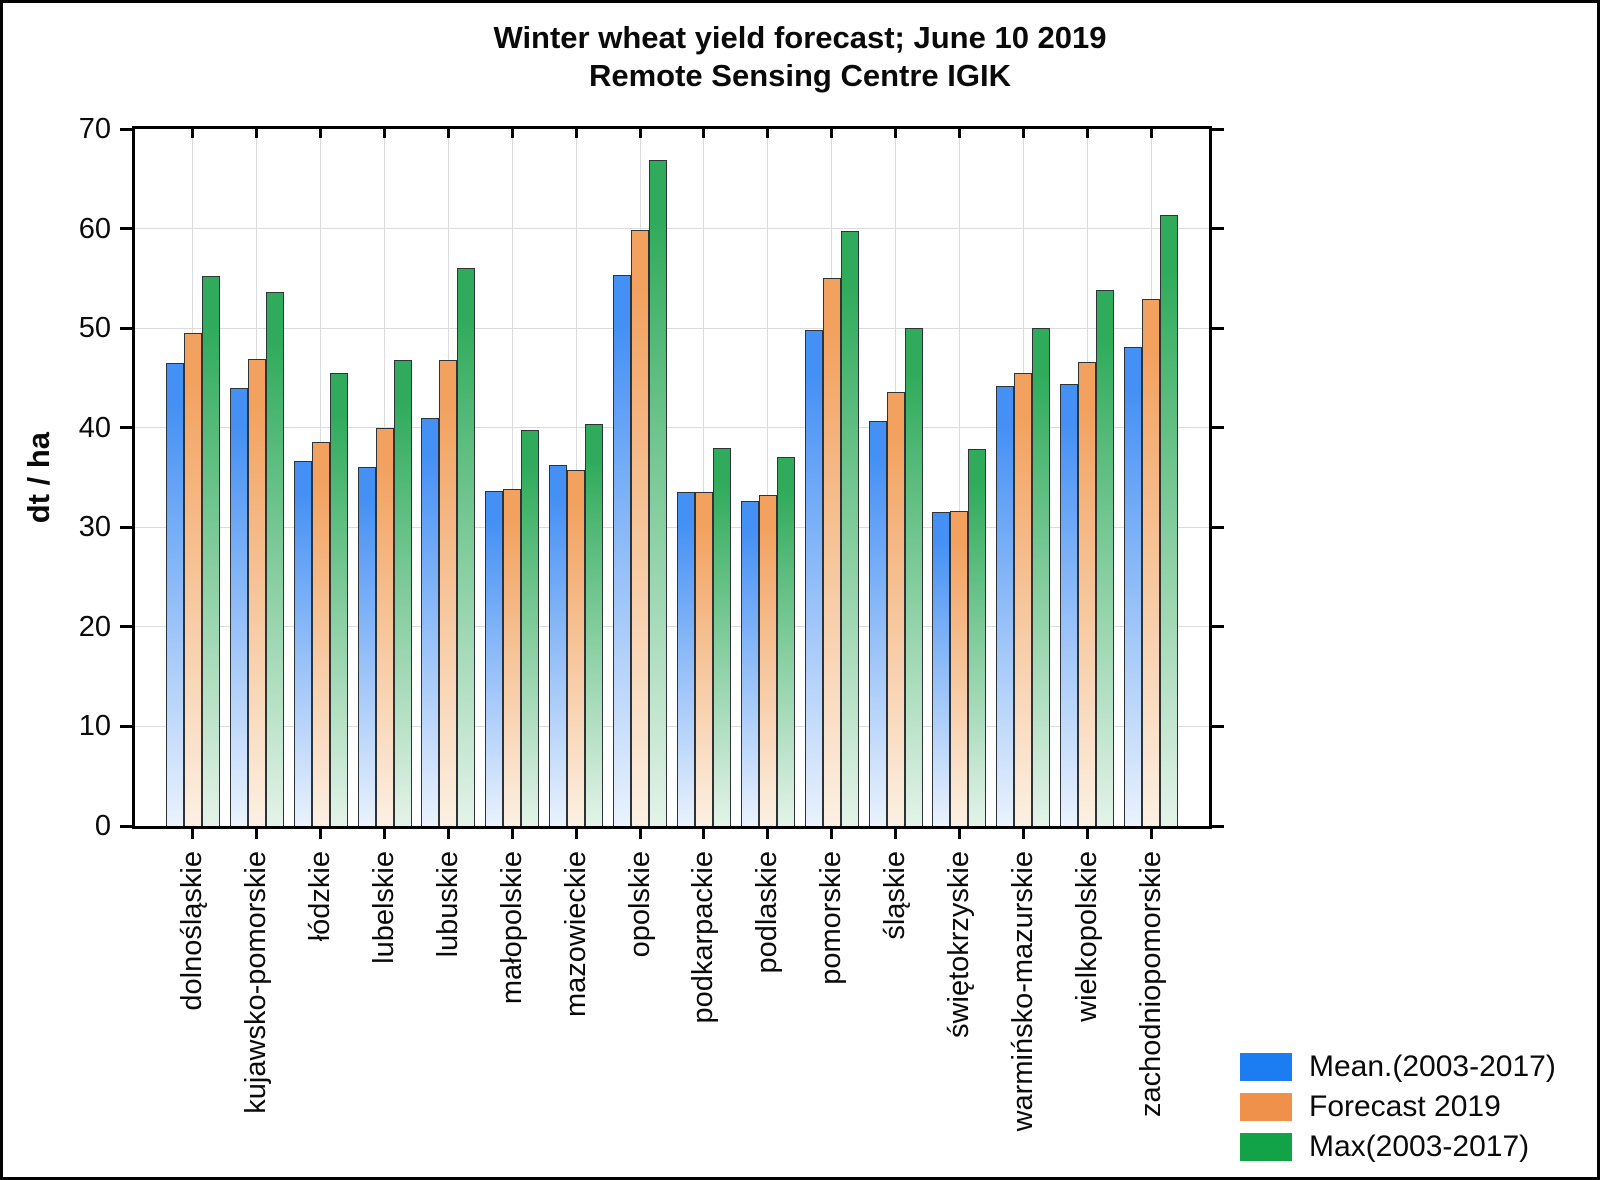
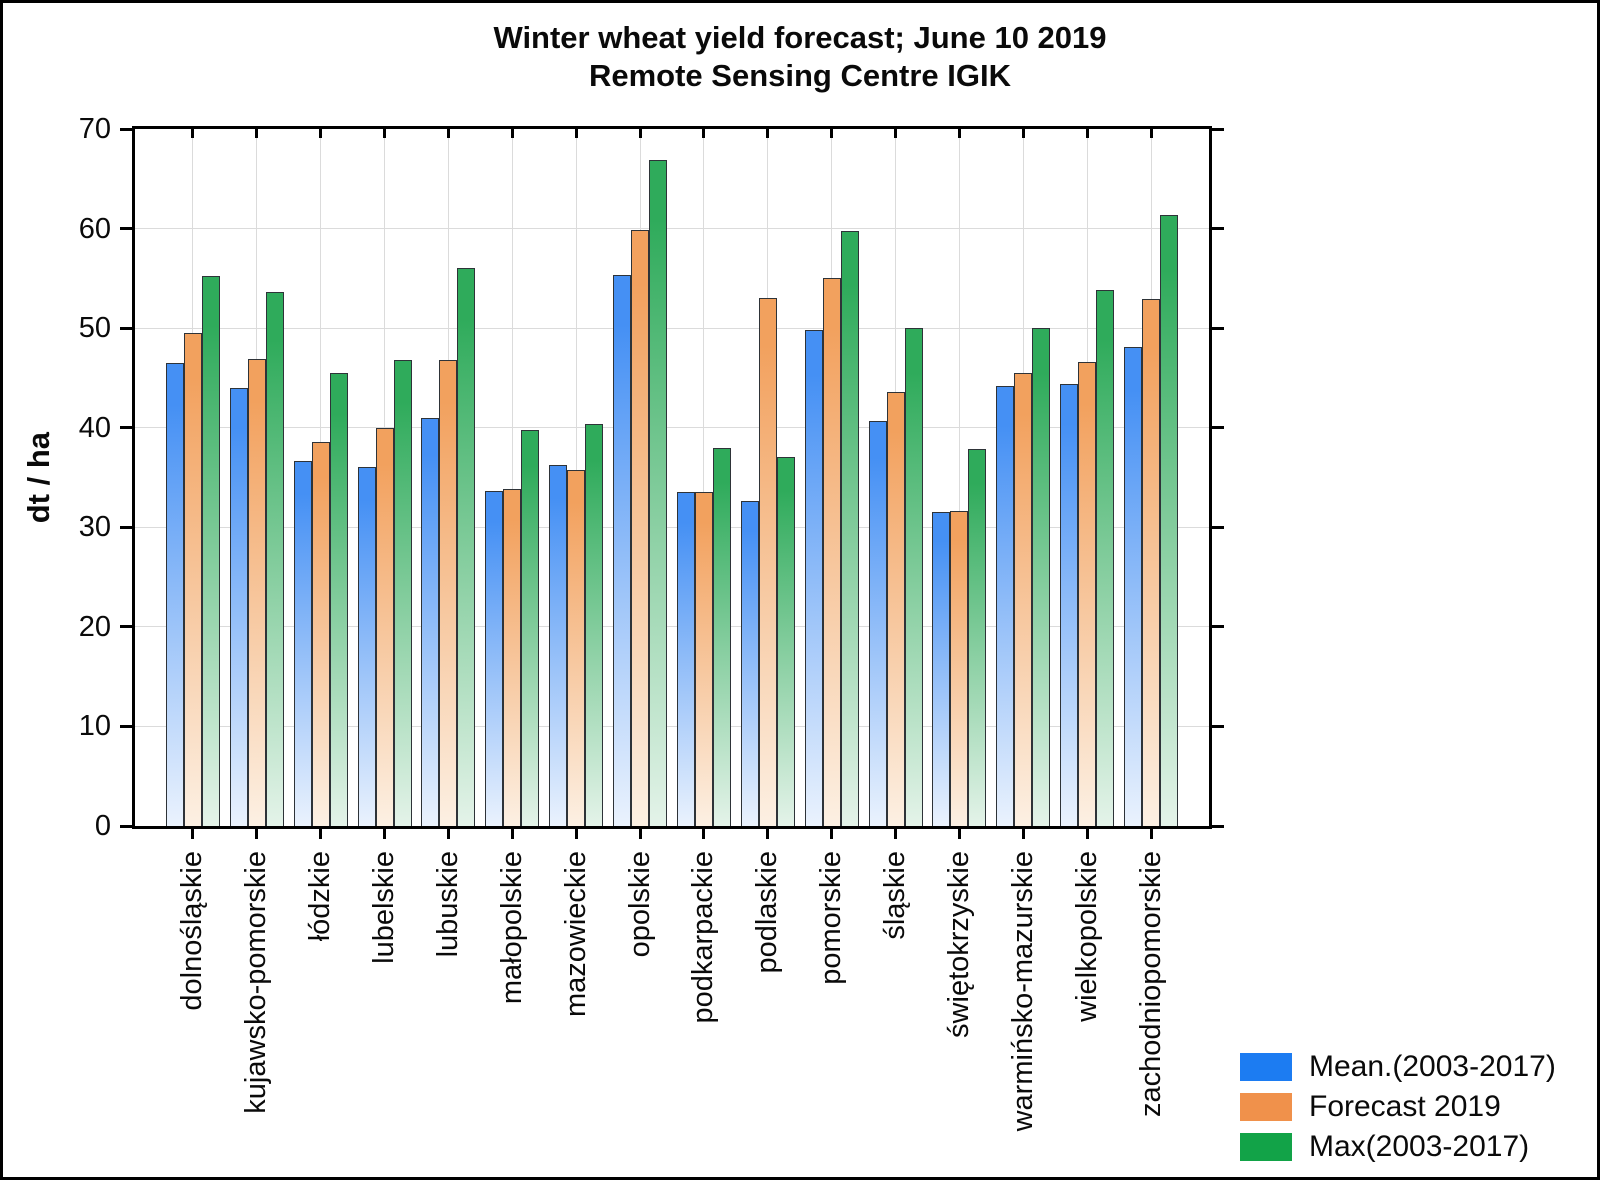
Forecast 2019/podlaskie: 33 -> 53
